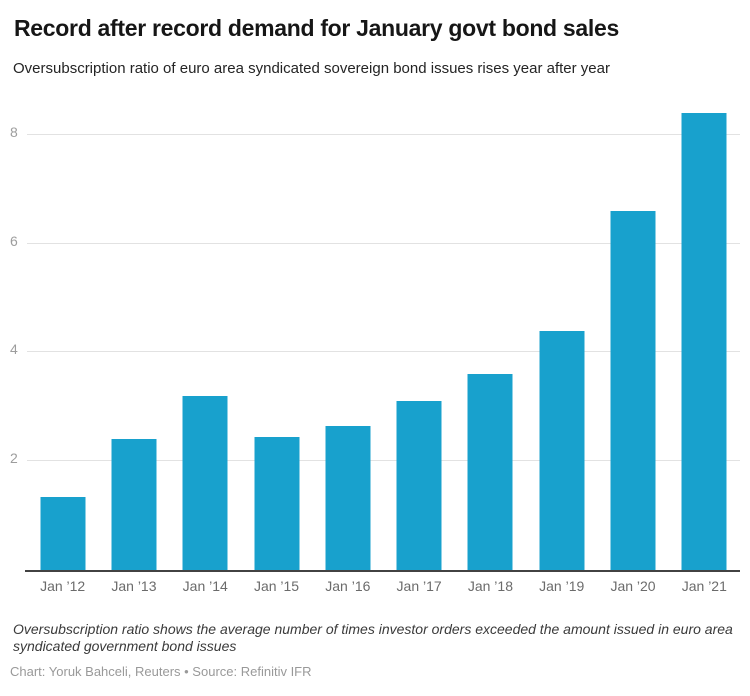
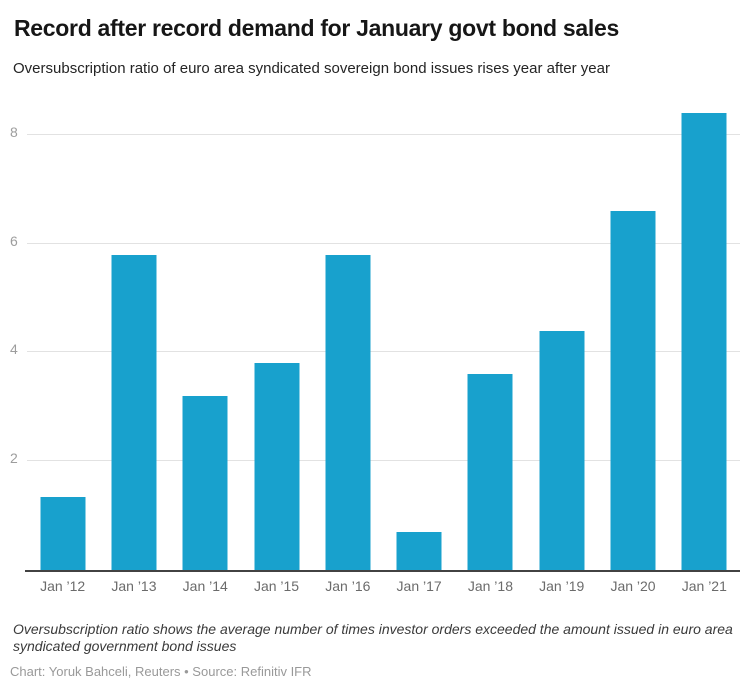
Jan ’13: 2.4 -> 5.8
Jan ’15: 2.5 -> 3.8
Jan ’16: 2.6 -> 5.8
Jan ’17: 3.1 -> 0.7
